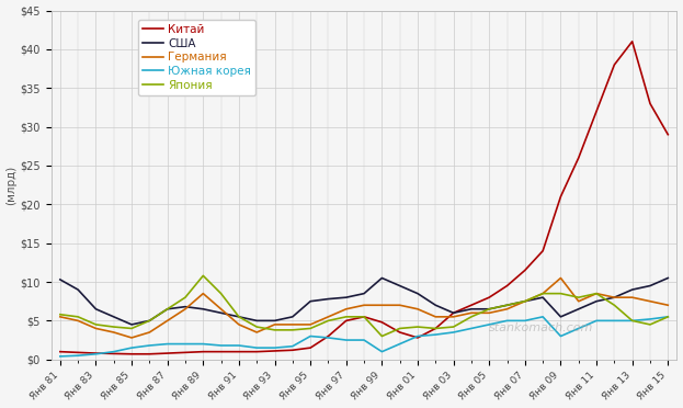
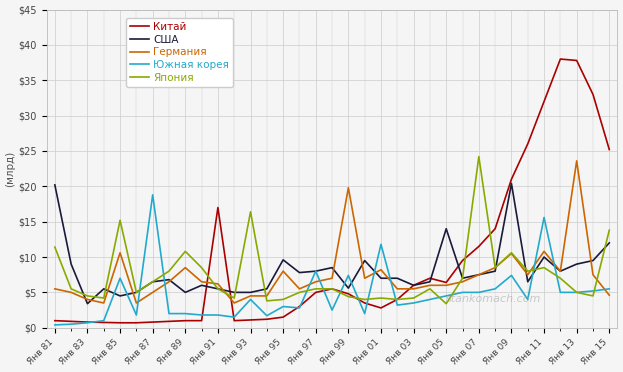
США/Янв 81: $10.3 -> $20.2
Япония/Янв 81: $5.8 -> $11.4
США/Янв 83: $6.5 -> $3.4
Германия/Янв 85: $2.8 -> $10.6
Южная корея/Янв 85: $1.5 -> $7.0
Япония/Янв 85: $4.0 -> $15.2
Южная корея/Янв 87: $2.0 -> $18.8
США/Янв 89: $6.5 -> $5.0
Китай/Янв 91: $1.0 -> $17.0
Германия/Янв 91: $4.5 -> $6.2
Южная корея/Янв 93: $1.5 -> $4.0
Япония/Янв 93: $3.8 -> $16.4
США/Янв 95: $7.5 -> $9.6
Германия/Янв 95: $4.5 -> $8.0
Южная корея/Янв 97: $2.5 -> $8.0
США/Янв 99: $10.5 -> $5.6
Германия/Янв 99: $7.0 -> $19.8
Южная корея/Янв 99: $1.0 -> $7.4
Япония/Янв 99: $3.0 -> $4.4
США/Янв 01: $8.5 -> $7.0
Германия/Янв 01: $6.5 -> $8.2
Южная корея/Янв 01: $3.0 -> $11.8
Китай/Янв 05: $8.0 -> $6.4
США/Янв 05: $6.5 -> $14.0
Япония/Янв 05: $6.5 -> $3.4
Япония/Янв 07: $7.5 -> $24.2
США/Янв 09: $5.5 -> $20.4
Южная корея/Янв 09: $3.0 -> $7.4
Япония/Янв 09: $8.5 -> $10.6
США/Янв 11: $7.5 -> $10.0
Германия/Янв 11: $8.5 -> $10.8
Южная корея/Янв 11: $5.0 -> $15.6
Китай/Янв 13: $41.0 -> $37.8
Германия/Янв 13: $8.0 -> $23.6
Китай/Янв 15: $29.0 -> $25.2
США/Янв 15: $10.5 -> $12.0
Германия/Янв 15: $7.0 -> $4.6
Япония/Янв 15: $5.5 -> $13.8
